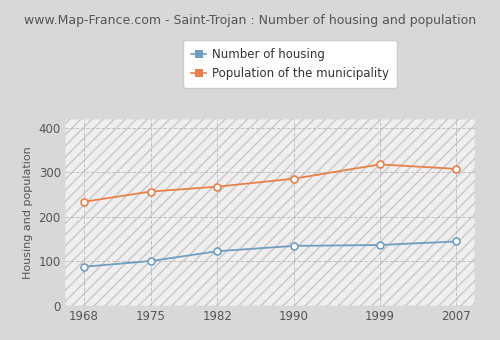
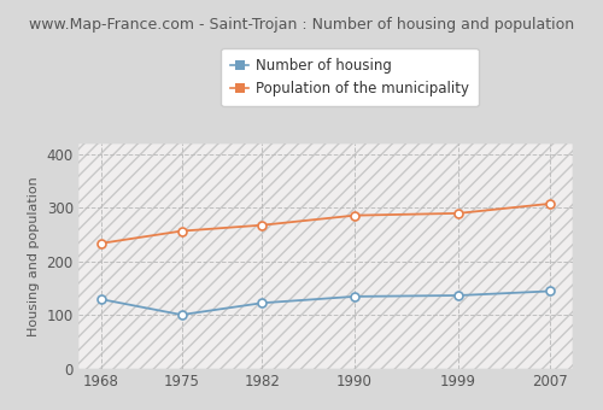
Number of housing/1968: 88 -> 130
Population of the municipality/1999: 318 -> 290
